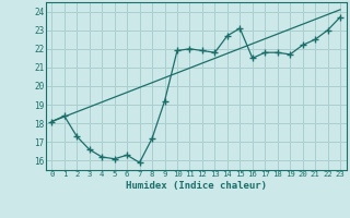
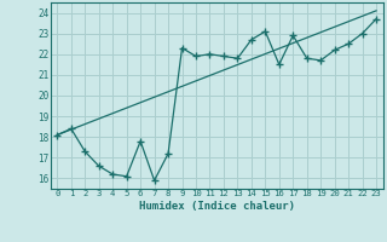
6: 16.3 -> 17.8
9: 19.2 -> 22.3
17: 21.8 -> 22.9
